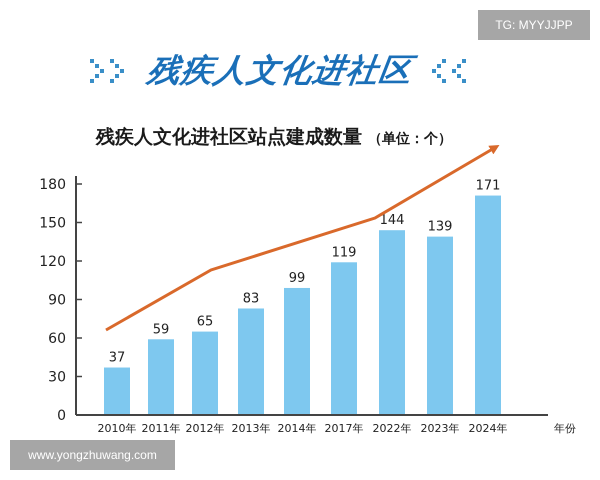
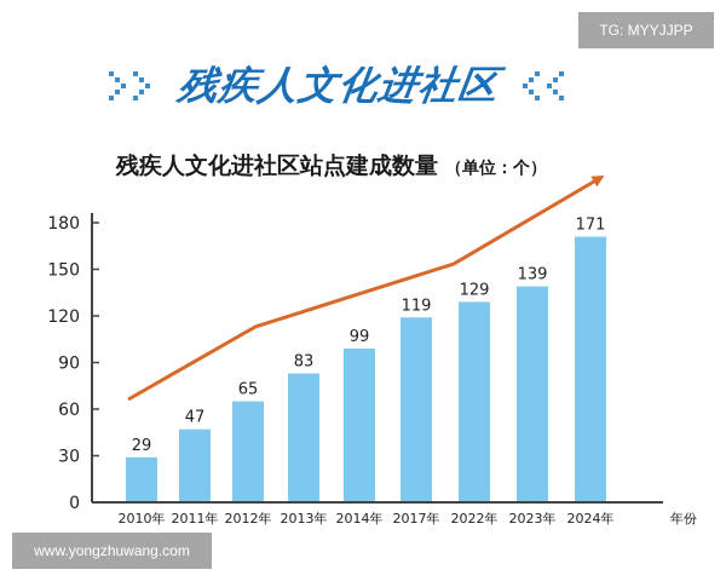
2010年: 37 -> 29
2011年: 59 -> 47
2022年: 144 -> 129
